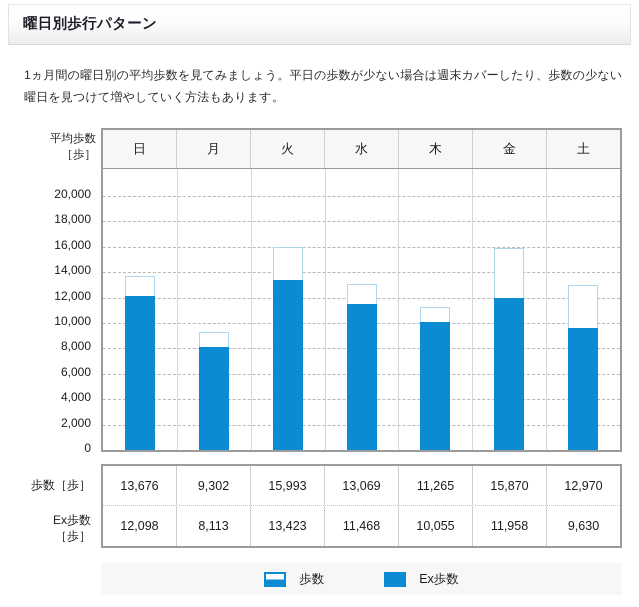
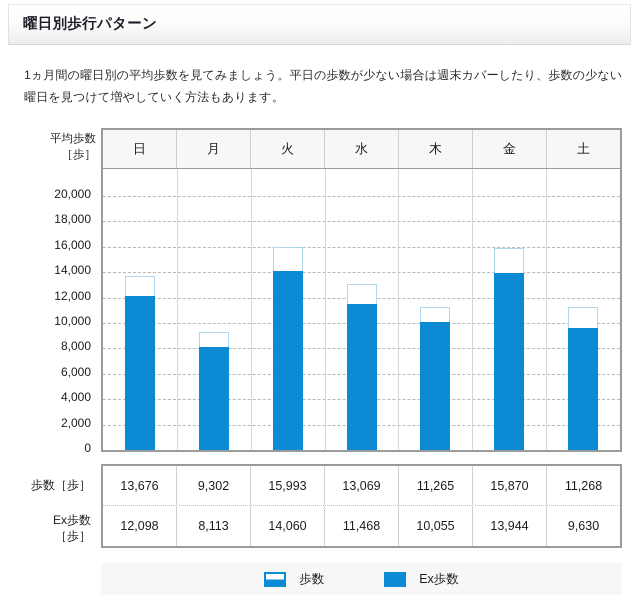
Ex歩数/火: 13,423 -> 14,060
Ex歩数/金: 11,958 -> 13,944
歩数/土: 12,970 -> 11,268
